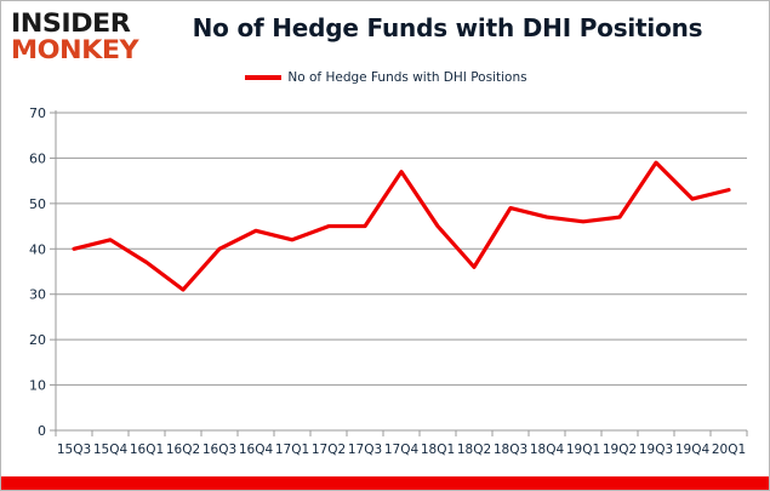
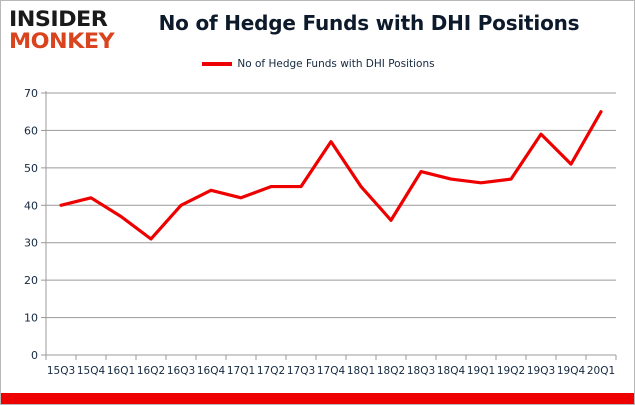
20Q1: 53 -> 65
